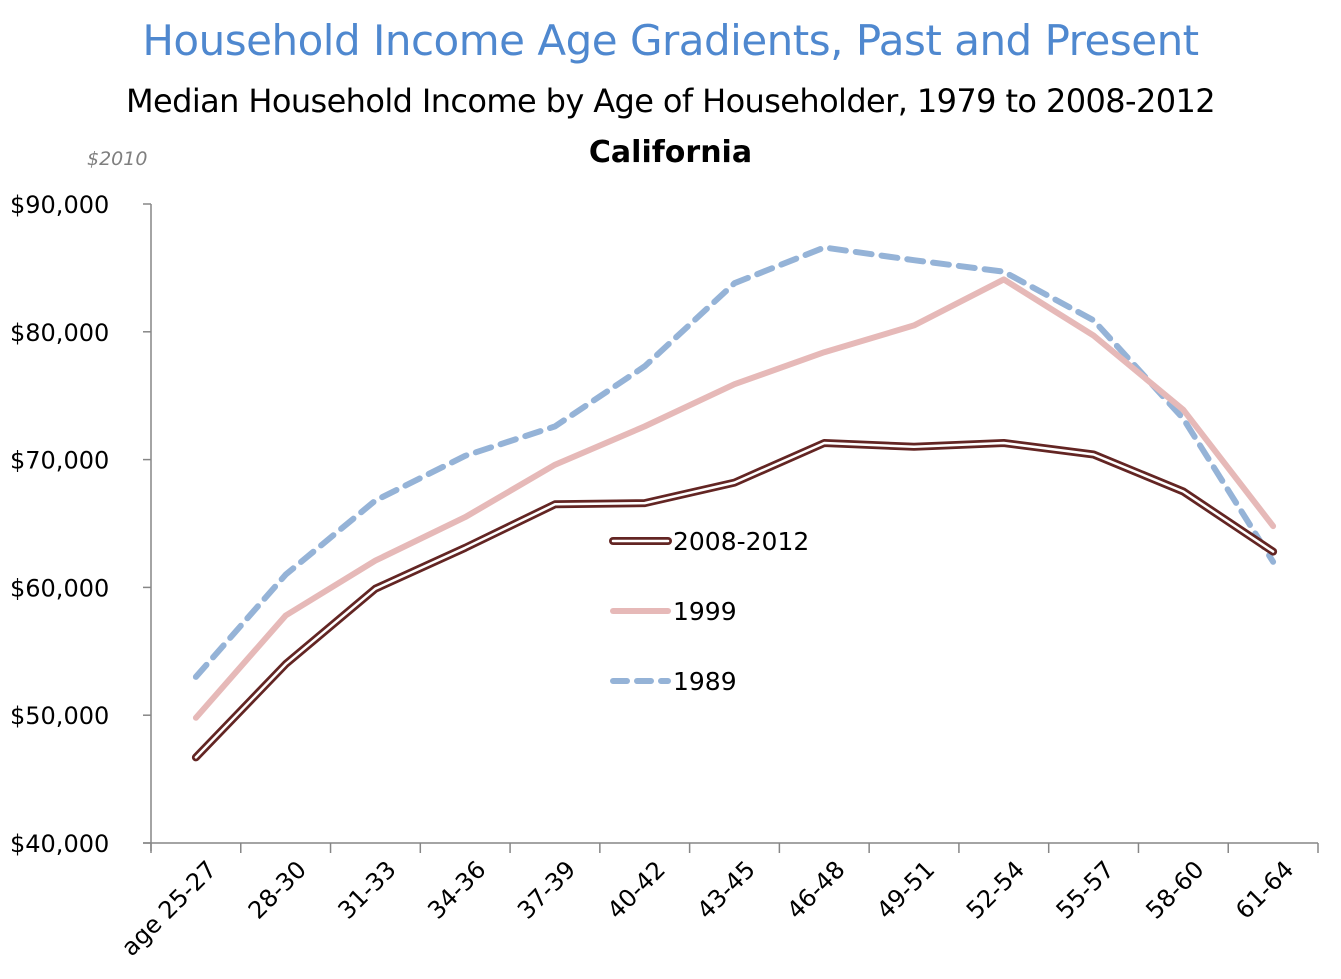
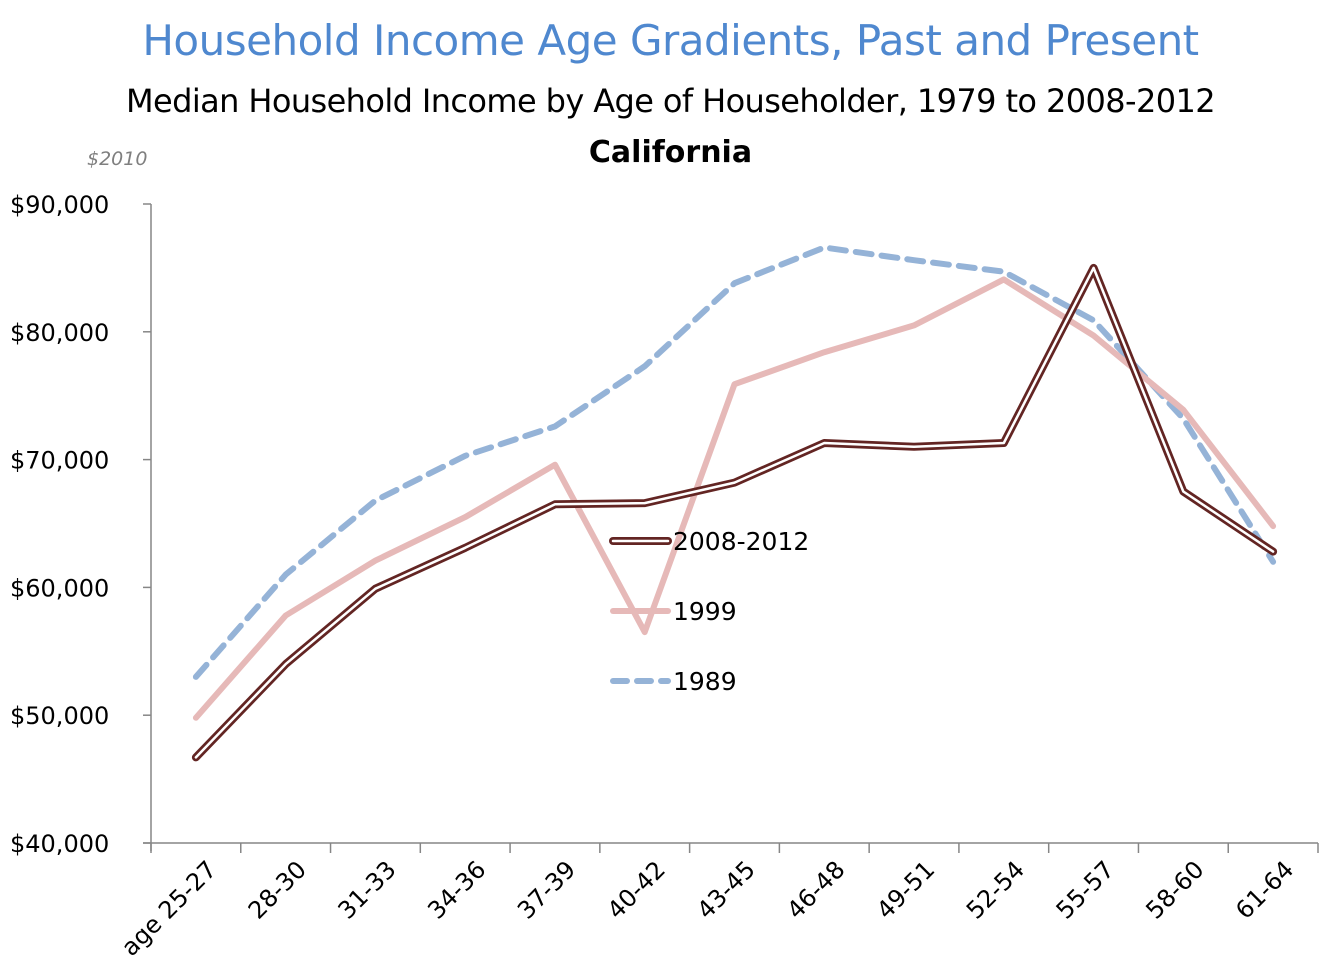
1999/40-42: $72600 -> $56500
2008-2012/55-57: $70400 -> $85000
